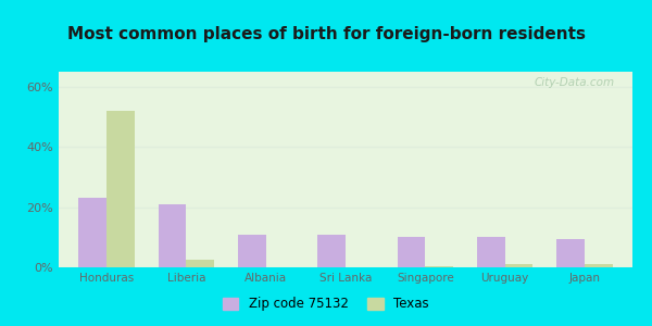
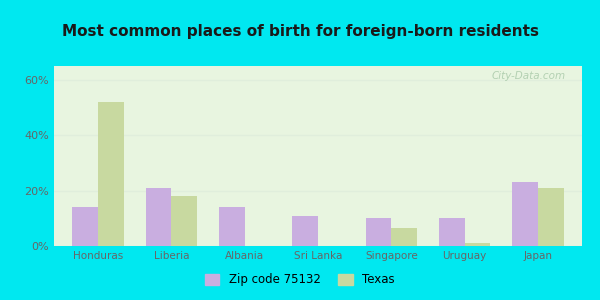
Zip code 75132/Honduras: 23.0% -> 14.0%
Texas/Liberia: 2.5% -> 18.0%
Zip code 75132/Albania: 11.0% -> 14.0%
Texas/Singapore: 0.5% -> 6.5%
Zip code 75132/Japan: 9.5% -> 23.0%
Texas/Japan: 1.0% -> 21.0%
